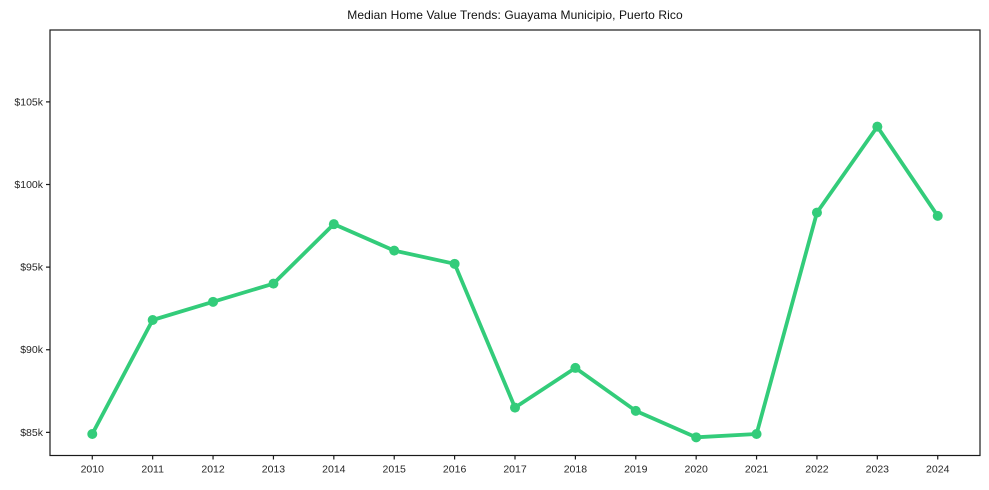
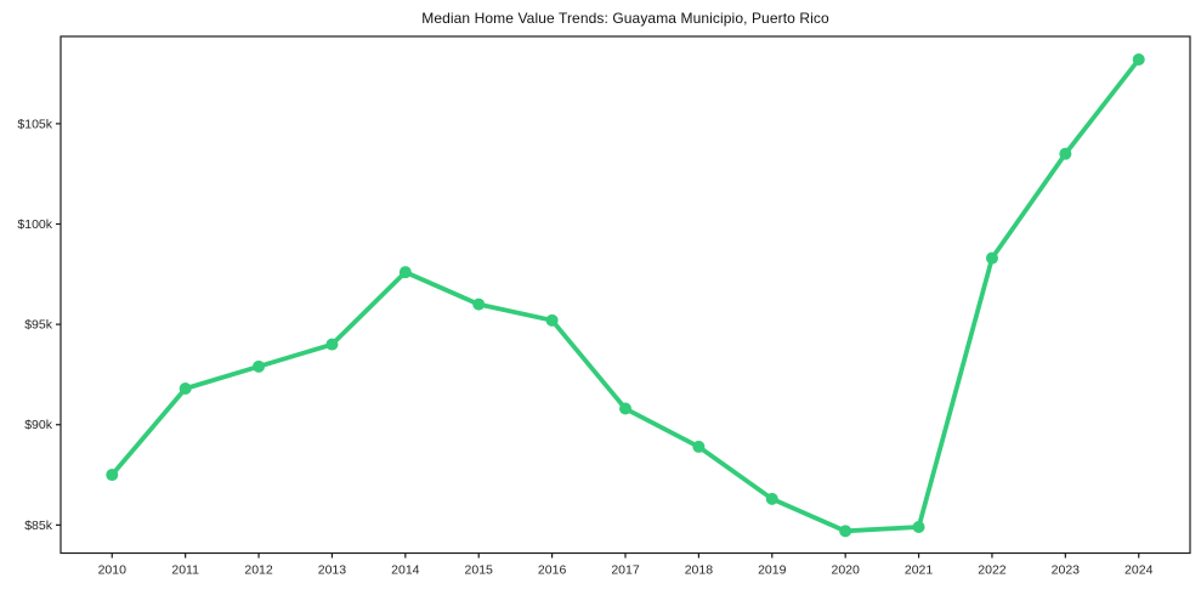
2010: $84.9k -> $87.5k
2017: $86.5k -> $90.8k
2024: $98.1k -> $108.2k
